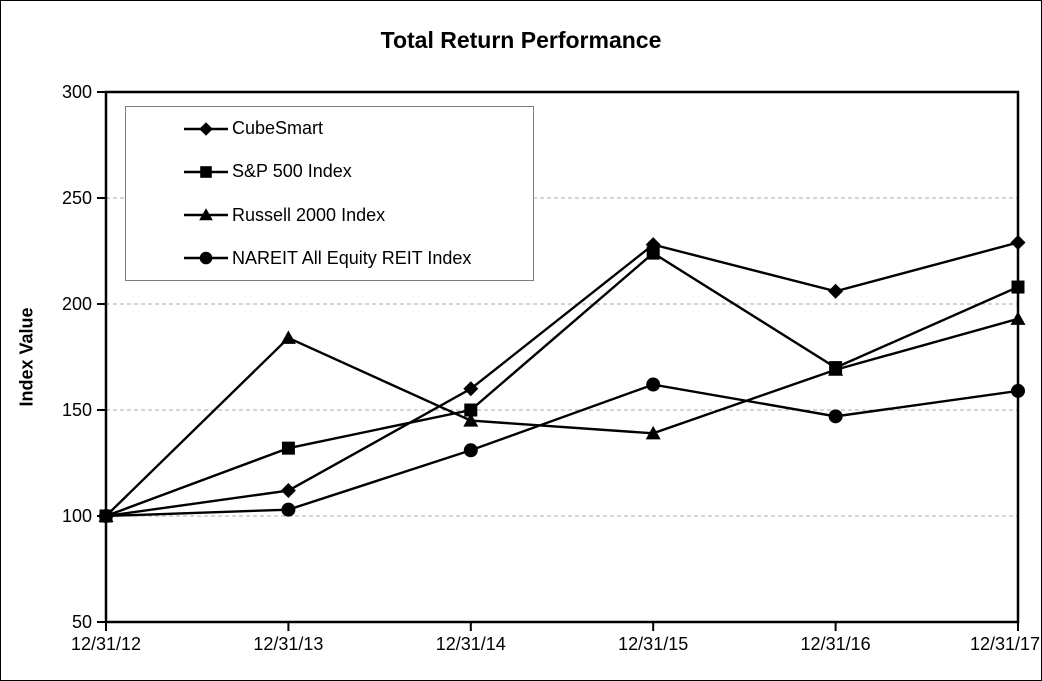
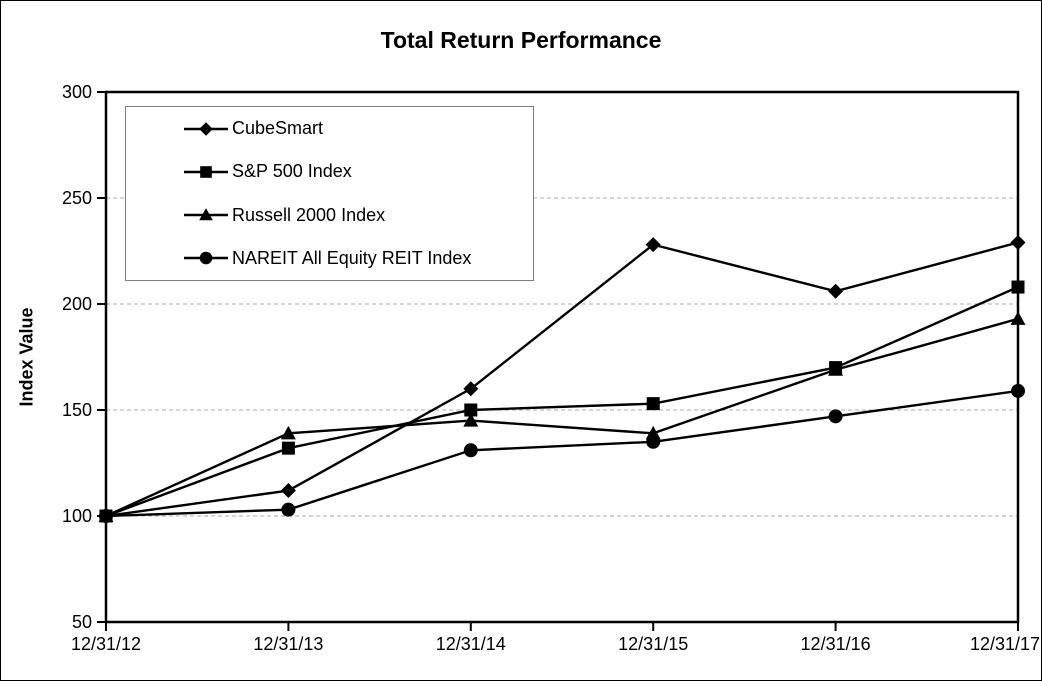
Russell 2000 Index/12/31/13: 184 -> 139
S&P 500 Index/12/31/15: 224 -> 153
NAREIT All Equity REIT Index/12/31/15: 162 -> 135
